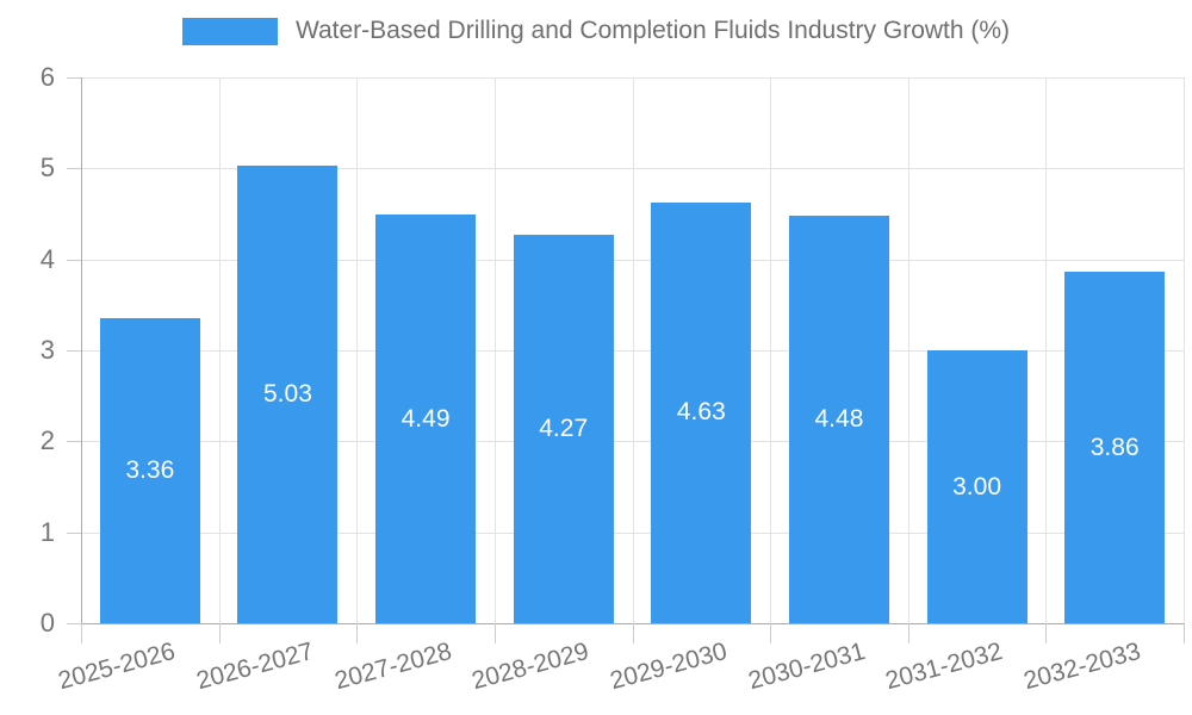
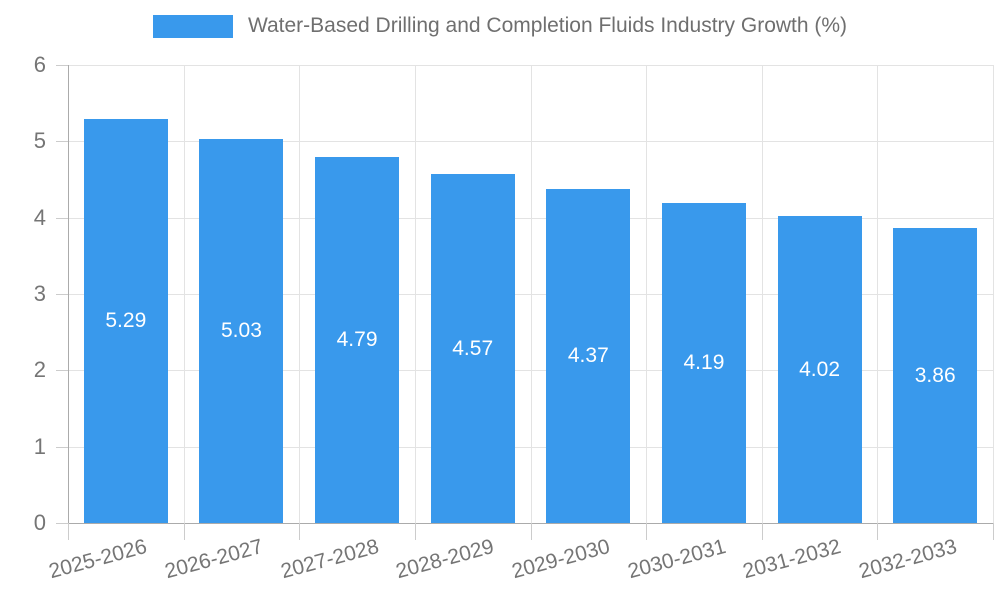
2025-2026: 3.36 -> 5.29
2027-2028: 4.49 -> 4.79
2028-2029: 4.27 -> 4.57
2029-2030: 4.63 -> 4.37
2030-2031: 4.48 -> 4.19
2031-2032: 3.00 -> 4.02
